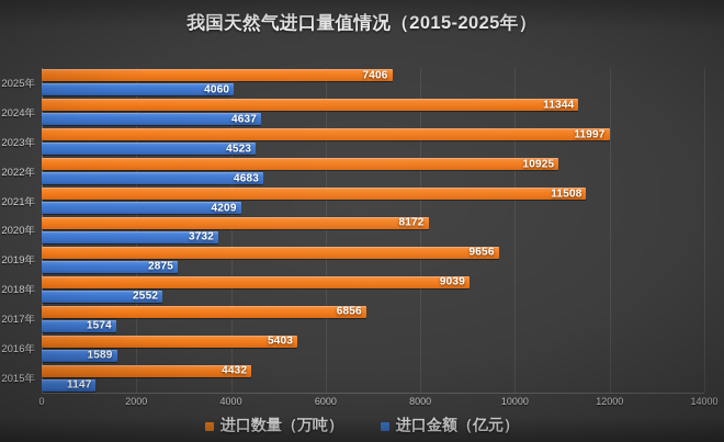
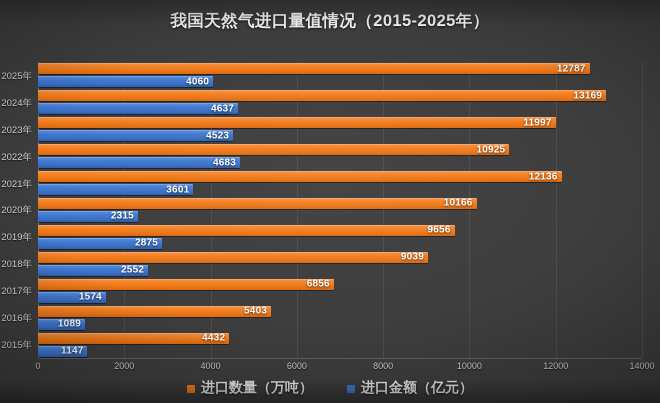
进口数量（万吨）/2025年: 7406 -> 12787
进口数量（万吨）/2024年: 11344 -> 13169
进口数量（万吨）/2021年: 11508 -> 12136
进口金额（亿元）/2021年: 4209 -> 3601
进口数量（万吨）/2020年: 8172 -> 10166
进口金额（亿元）/2020年: 3732 -> 2315
进口金额（亿元）/2016年: 1589 -> 1089
